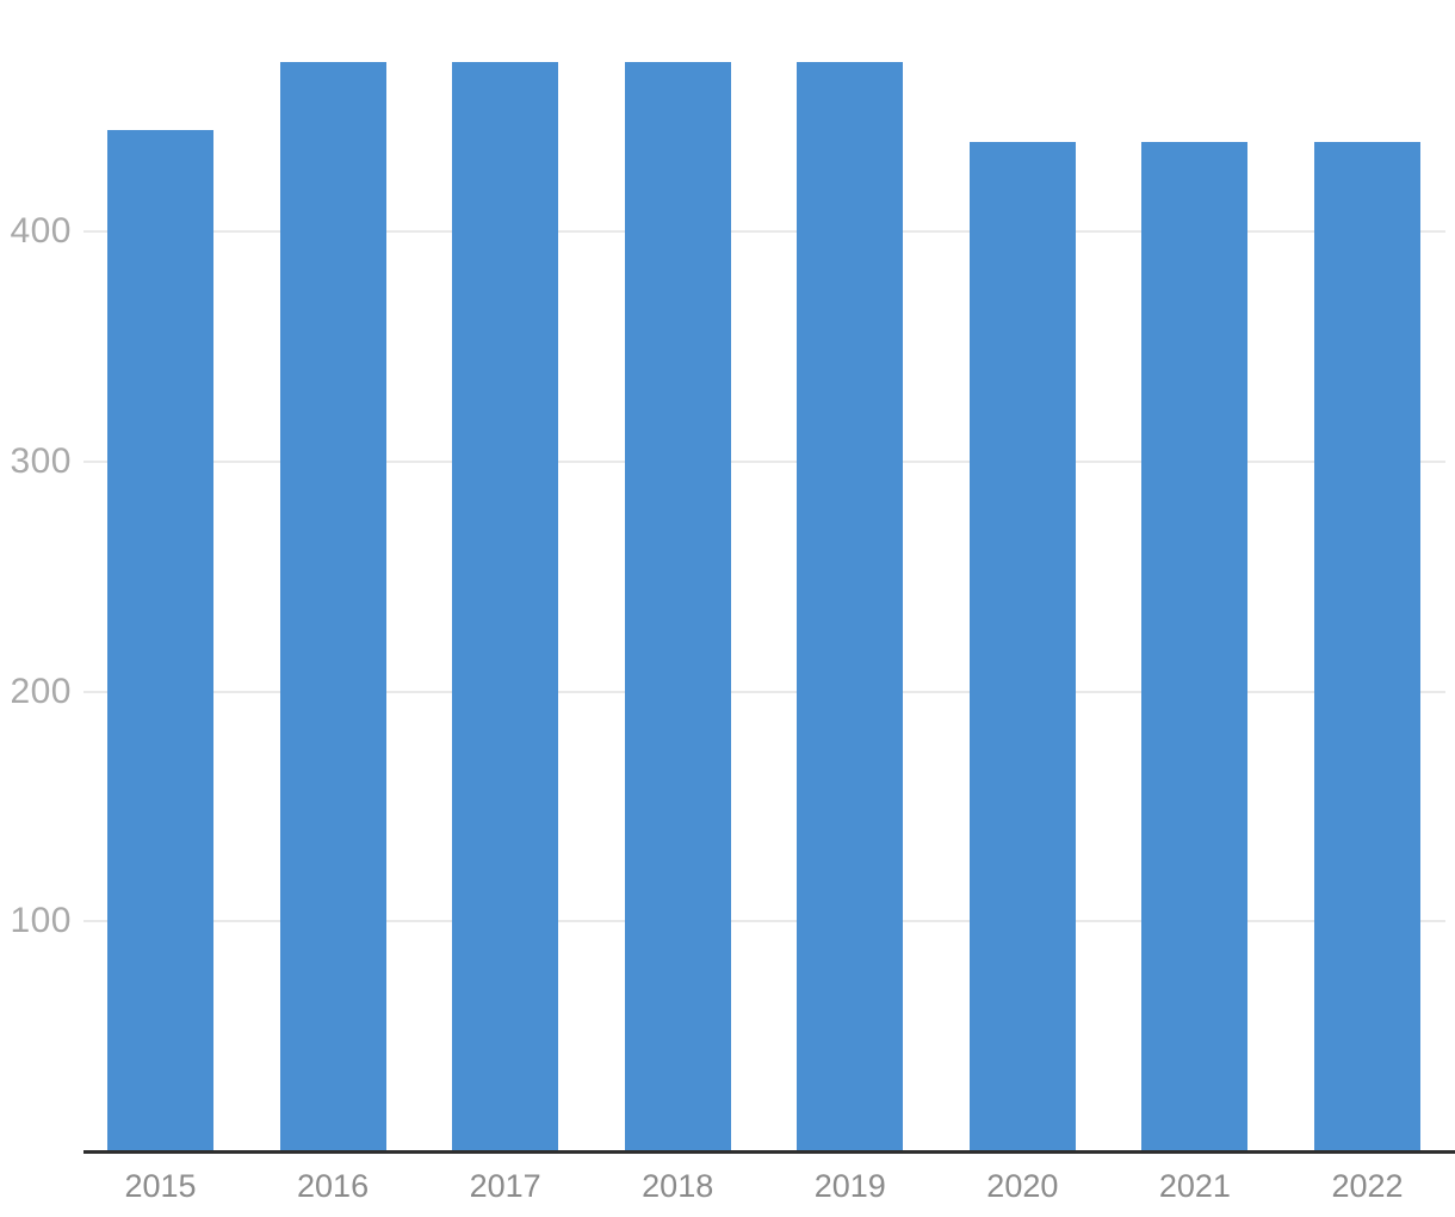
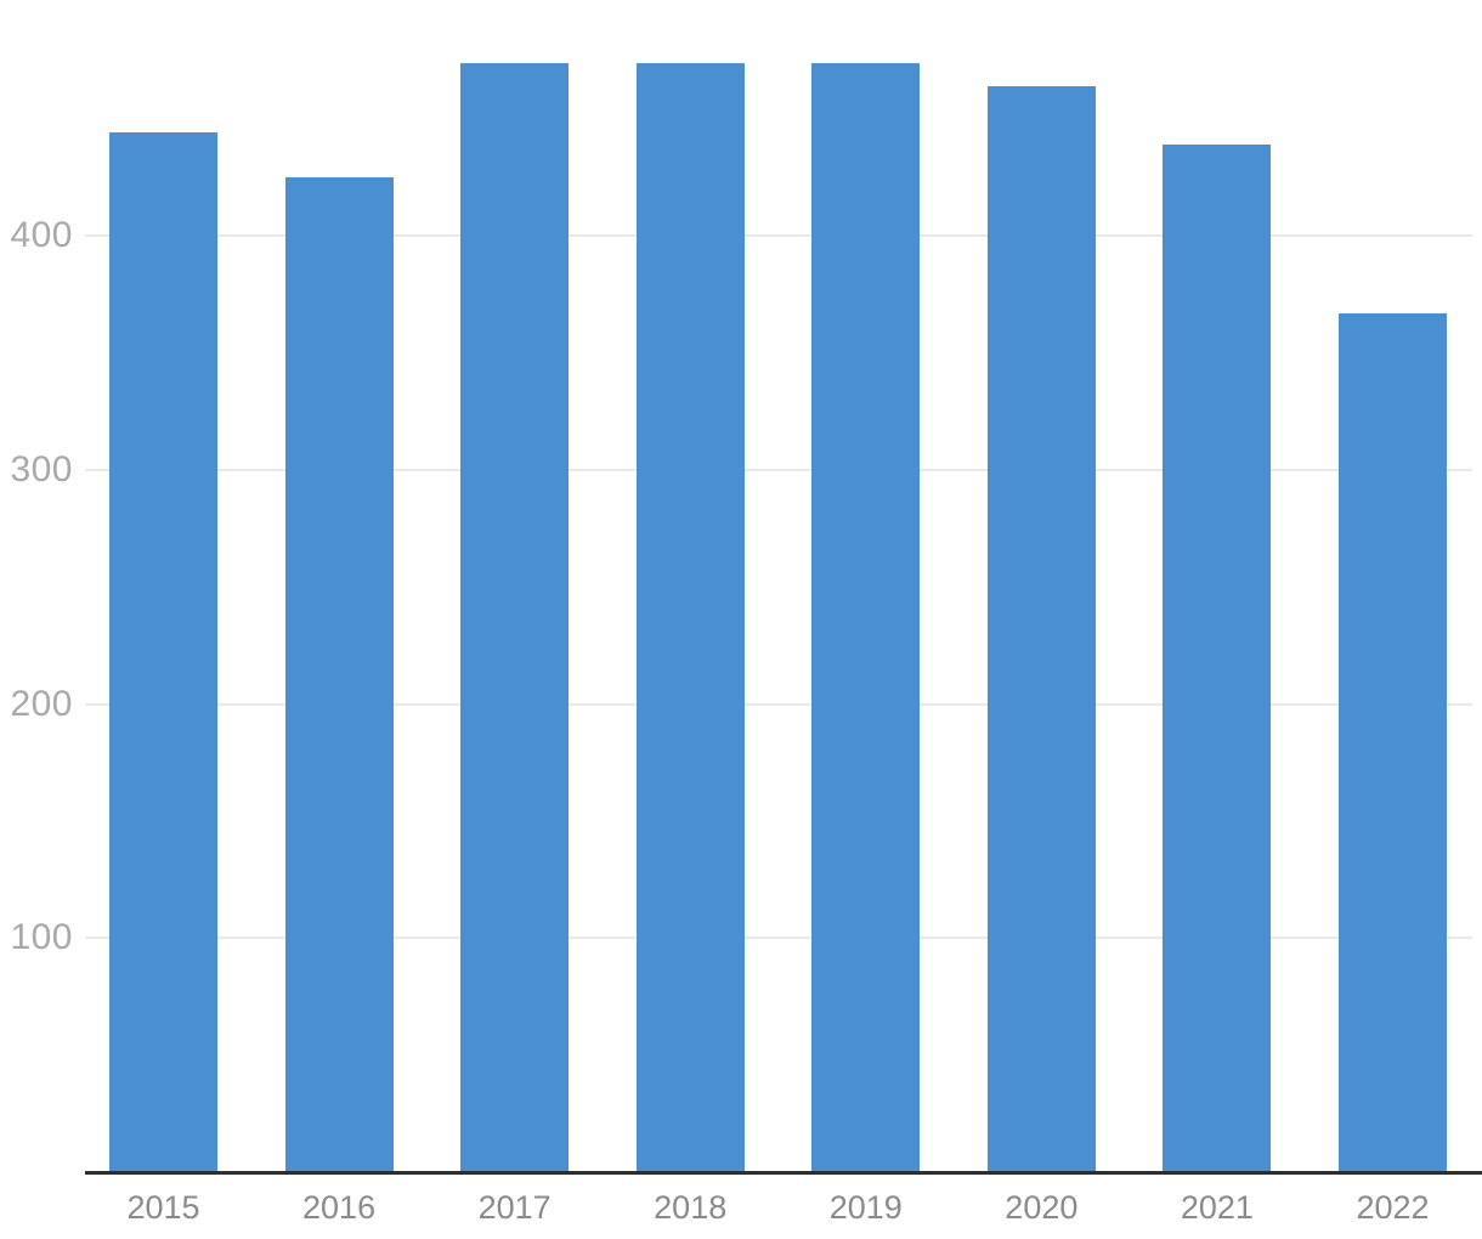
2016: 474 -> 425
2020: 439 -> 464
2022: 439 -> 367
